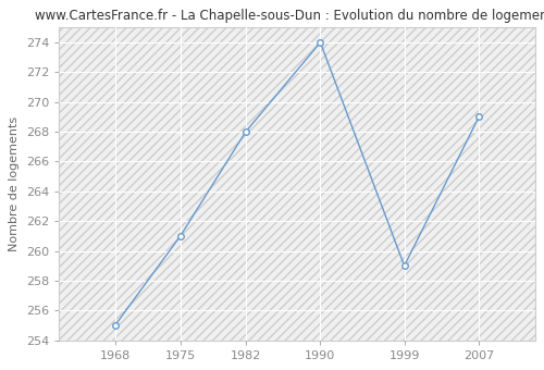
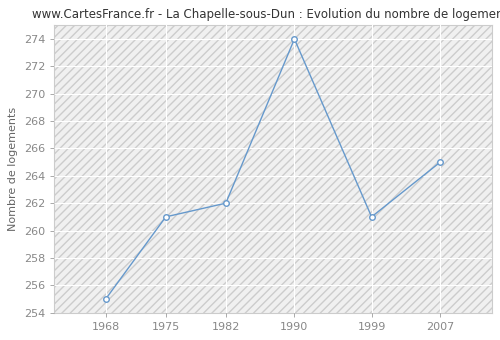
1982: 268 -> 262
1999: 259 -> 261
2007: 269 -> 265
